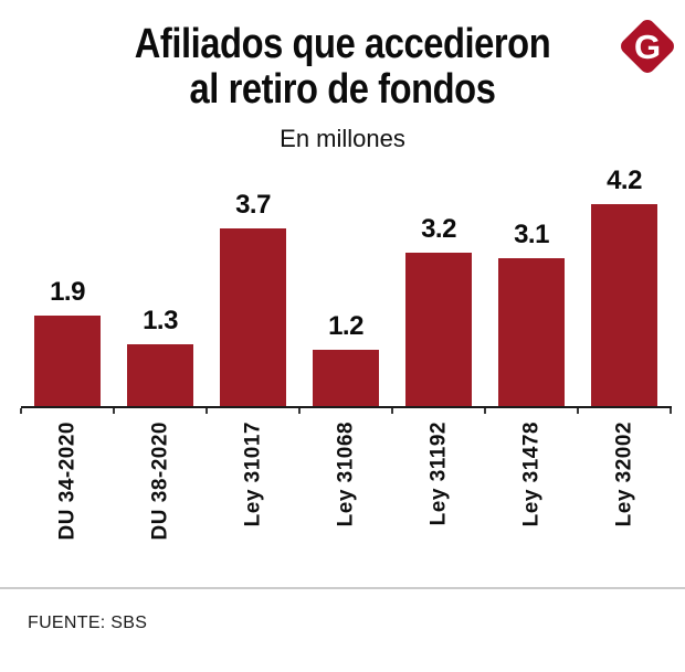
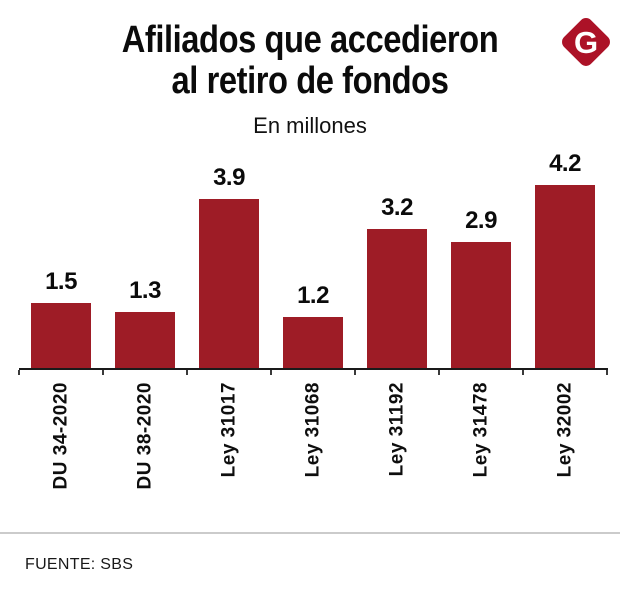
DU 34-2020: 1.9 -> 1.5
Ley 31017: 3.7 -> 3.9
Ley 31478: 3.1 -> 2.9
